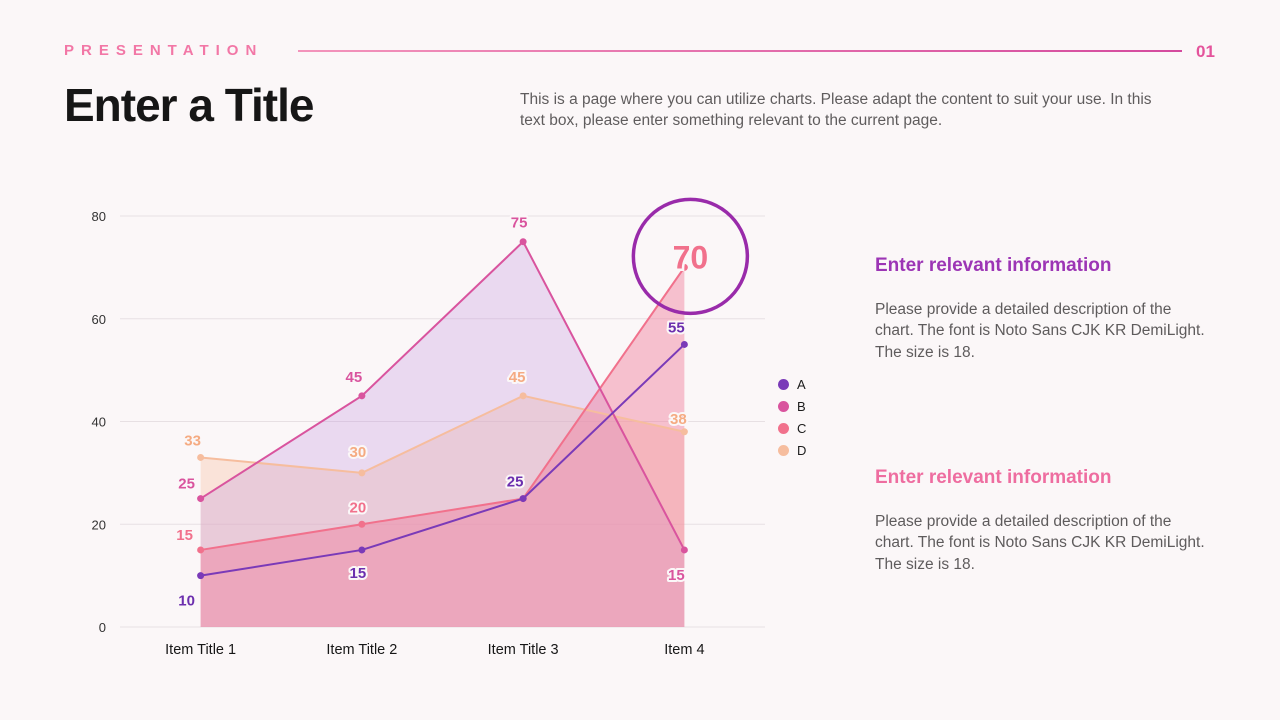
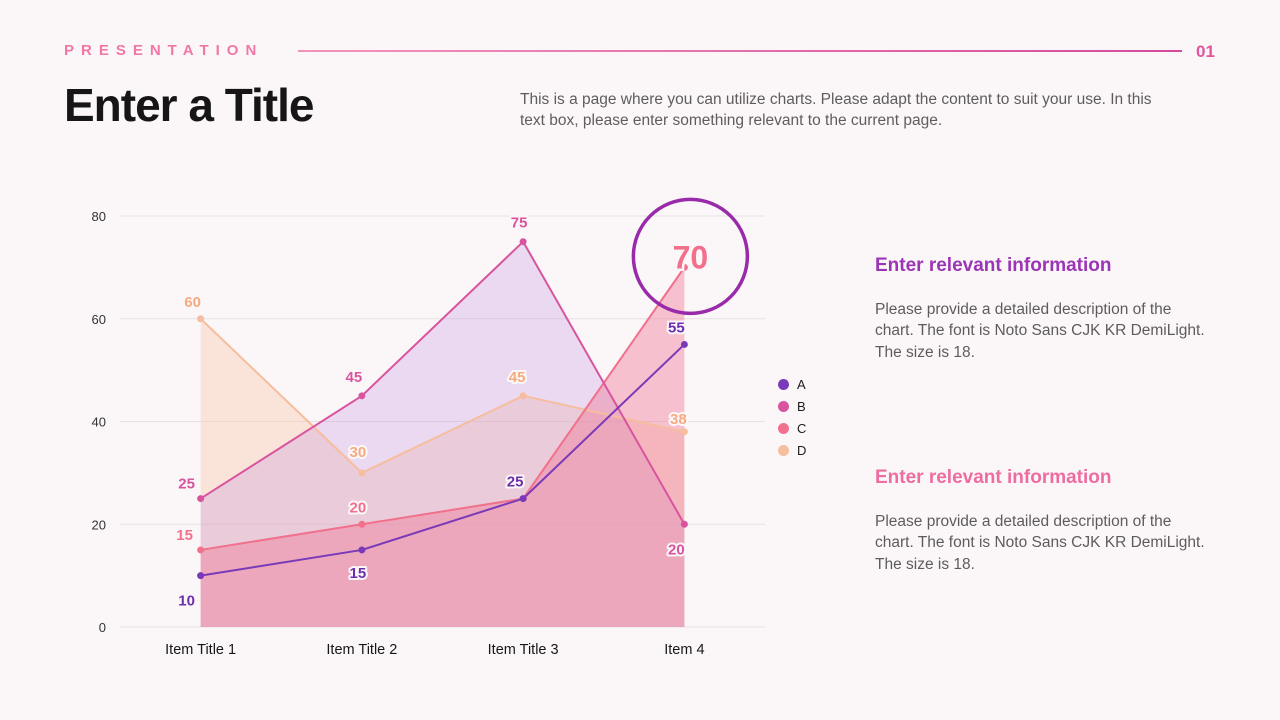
D/Item Title 1: 33 -> 60
B/Item 4: 15 -> 20
